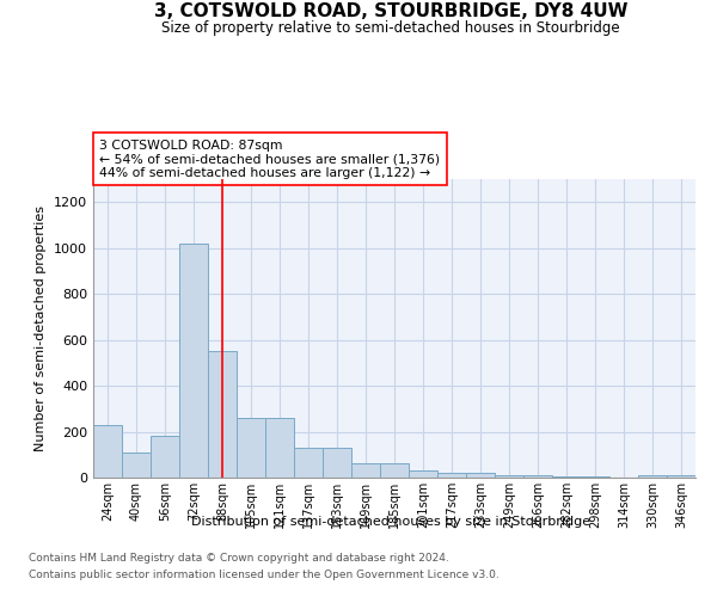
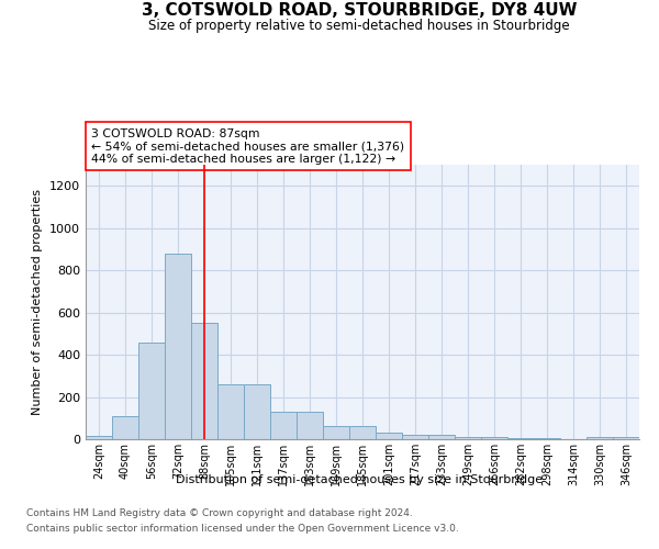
24sqm: 230 -> 20
56sqm: 180 -> 460
72sqm: 1020 -> 880
